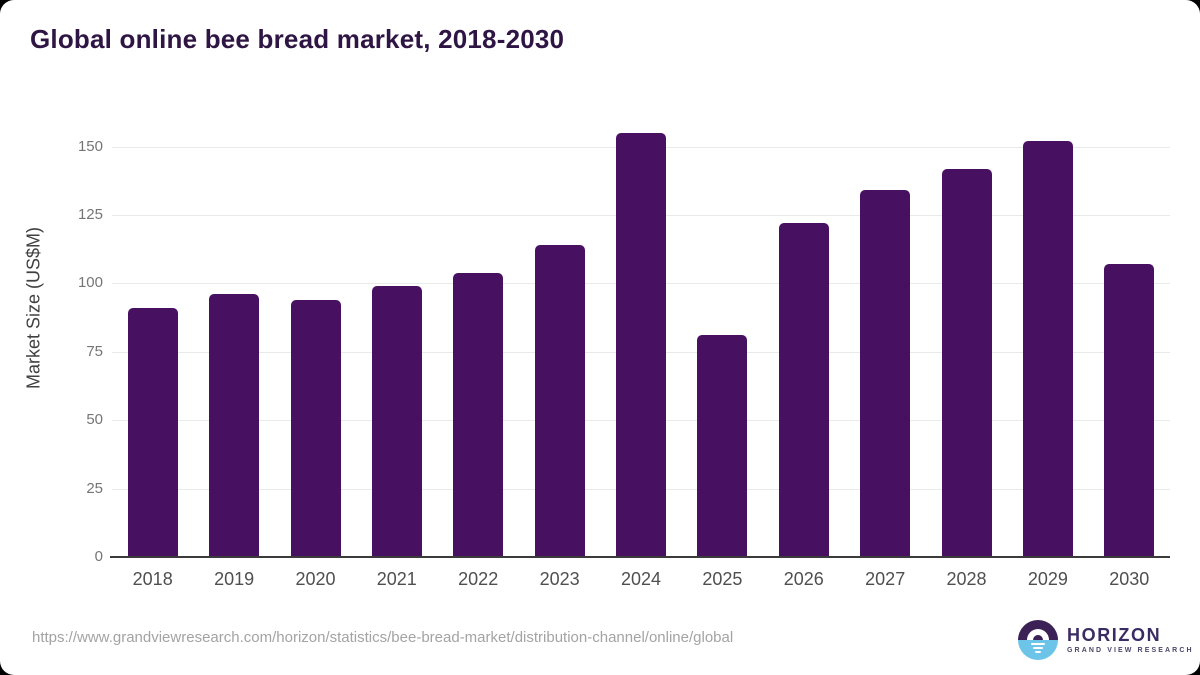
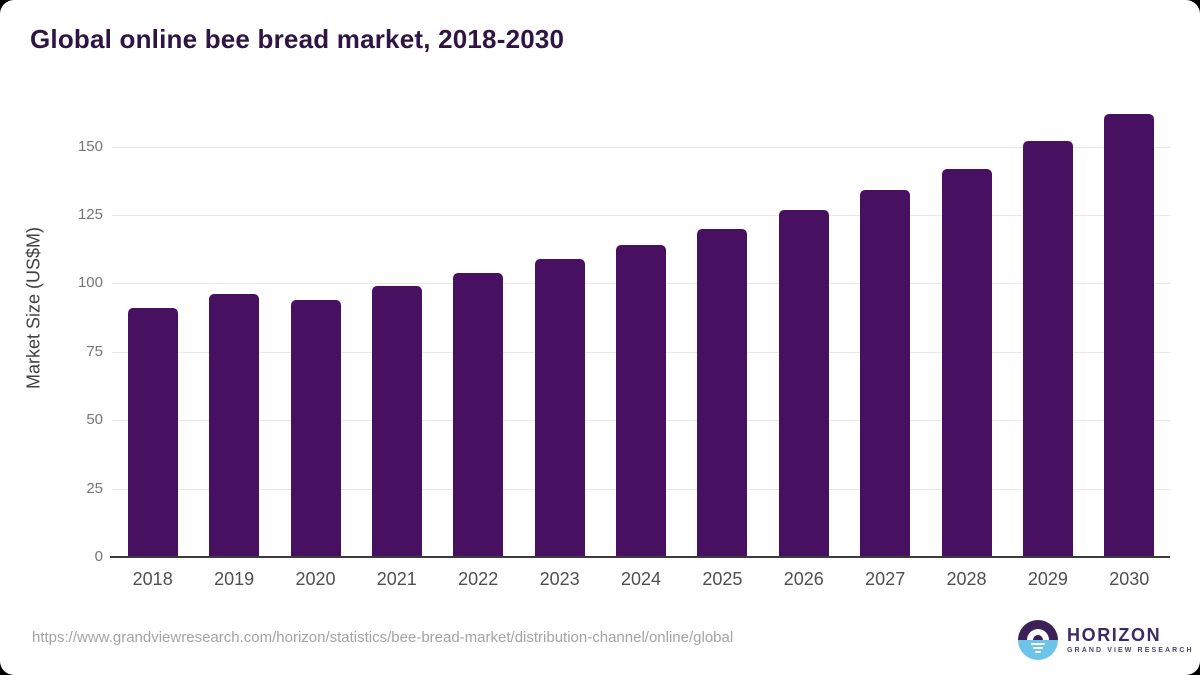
2023: 114 -> 109
2024: 155 -> 114
2025: 81 -> 120
2026: 122 -> 127
2030: 107 -> 162
